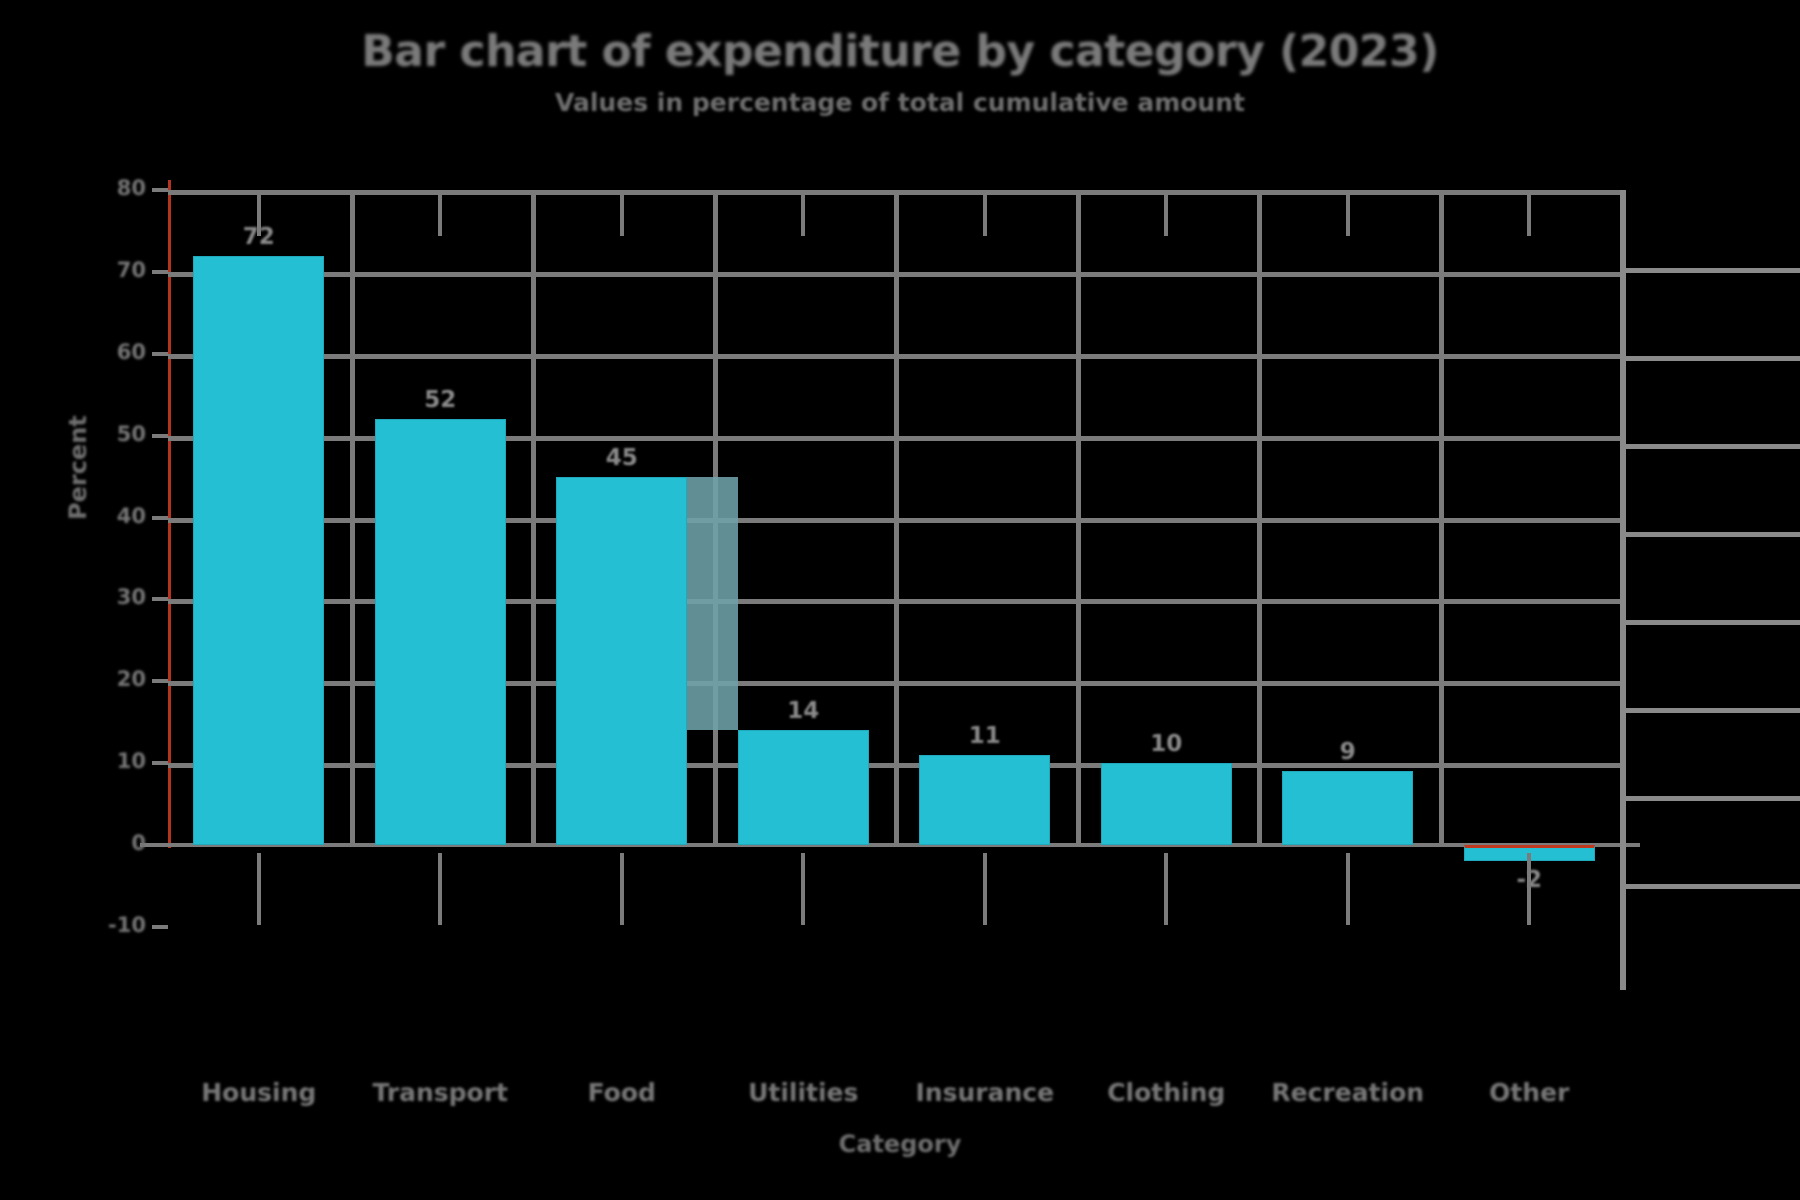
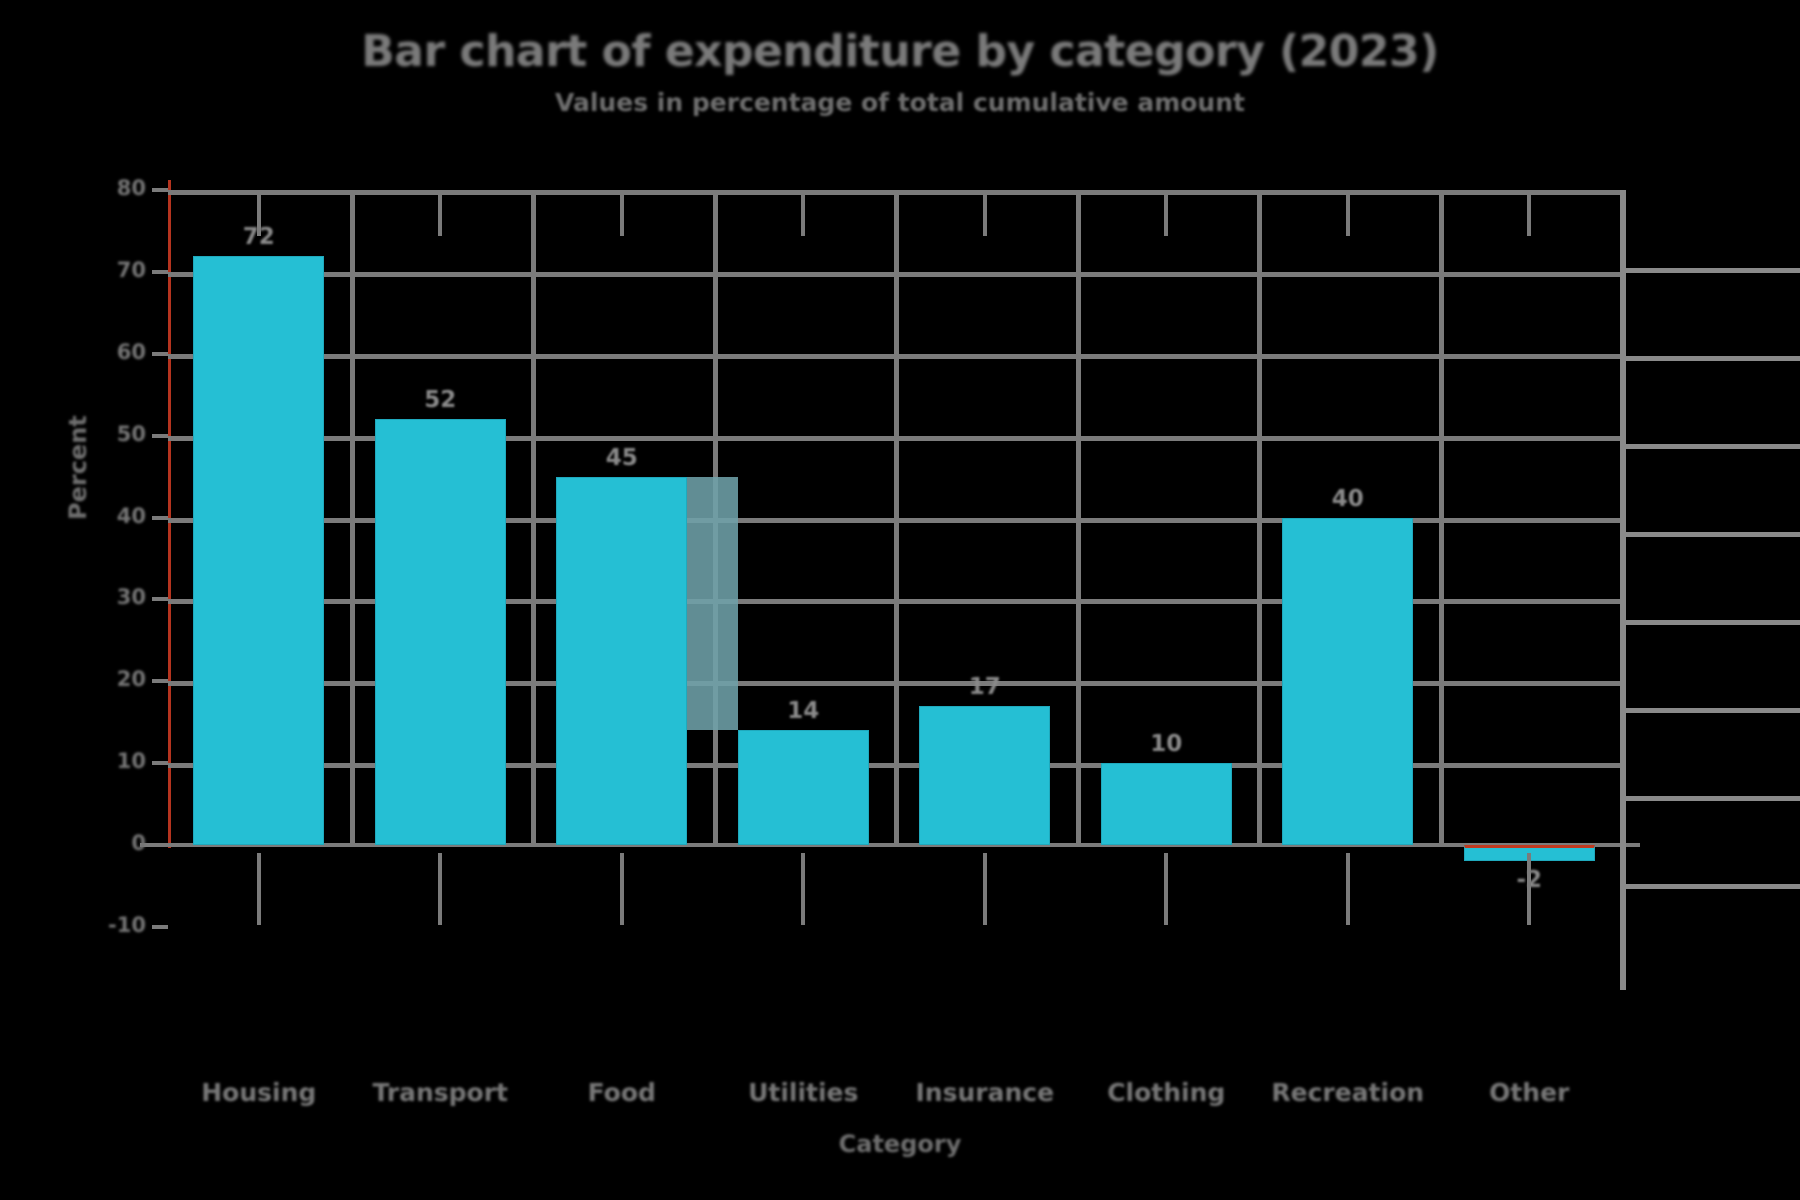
Insurance: 11 -> 17
Recreation: 9 -> 40
